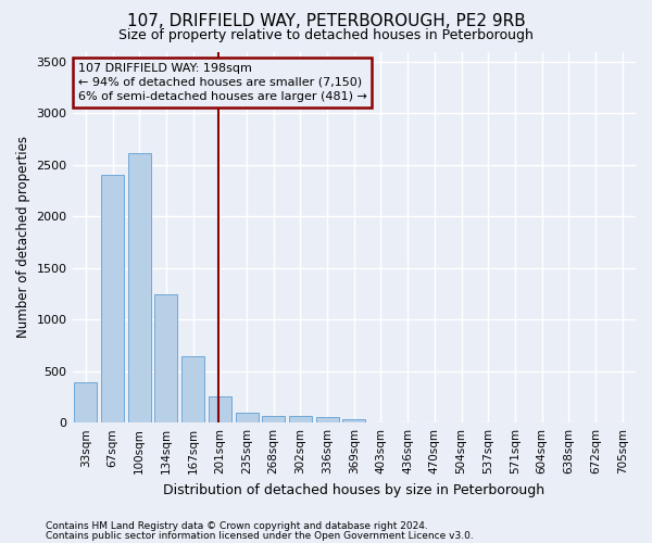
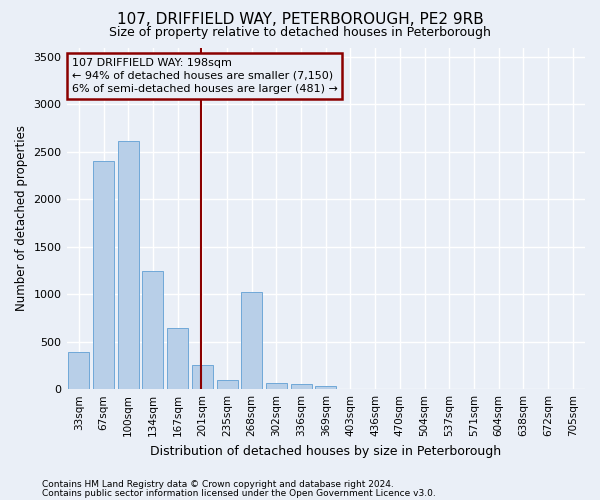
268sqm: 60 -> 1020
